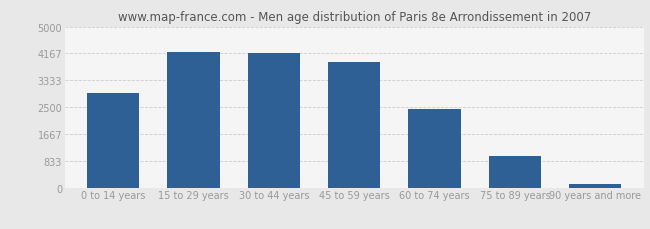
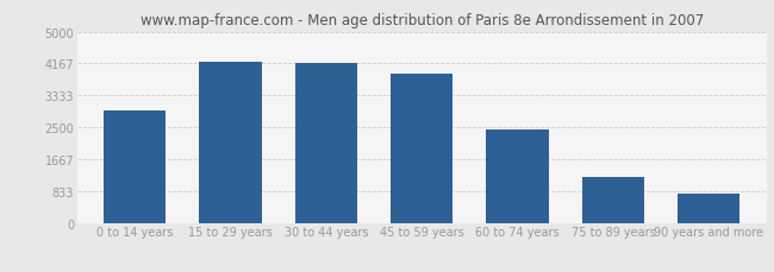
75 to 89 years: 980 -> 1200
90 years and more: 120 -> 750
